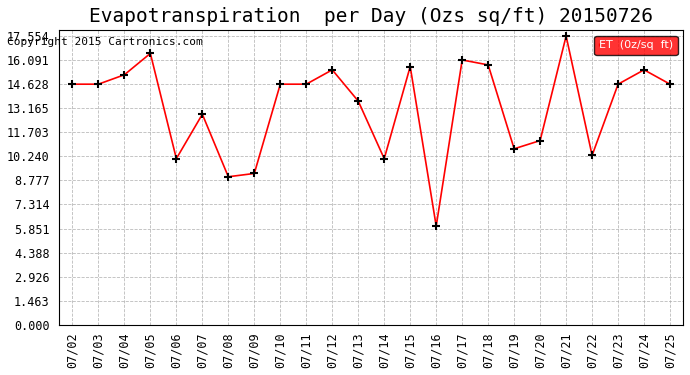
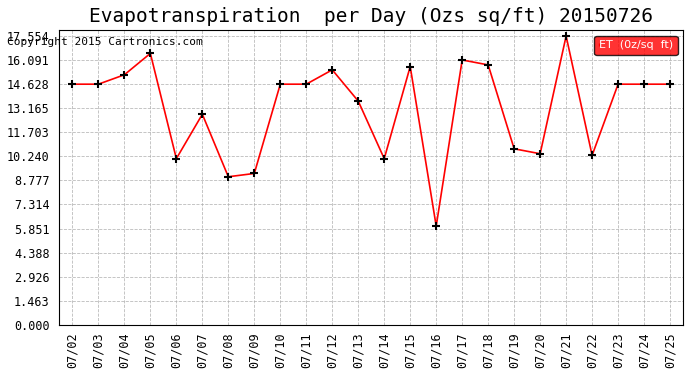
07/20: 11.2 -> 10.4
07/24: 15.5 -> 14.6
